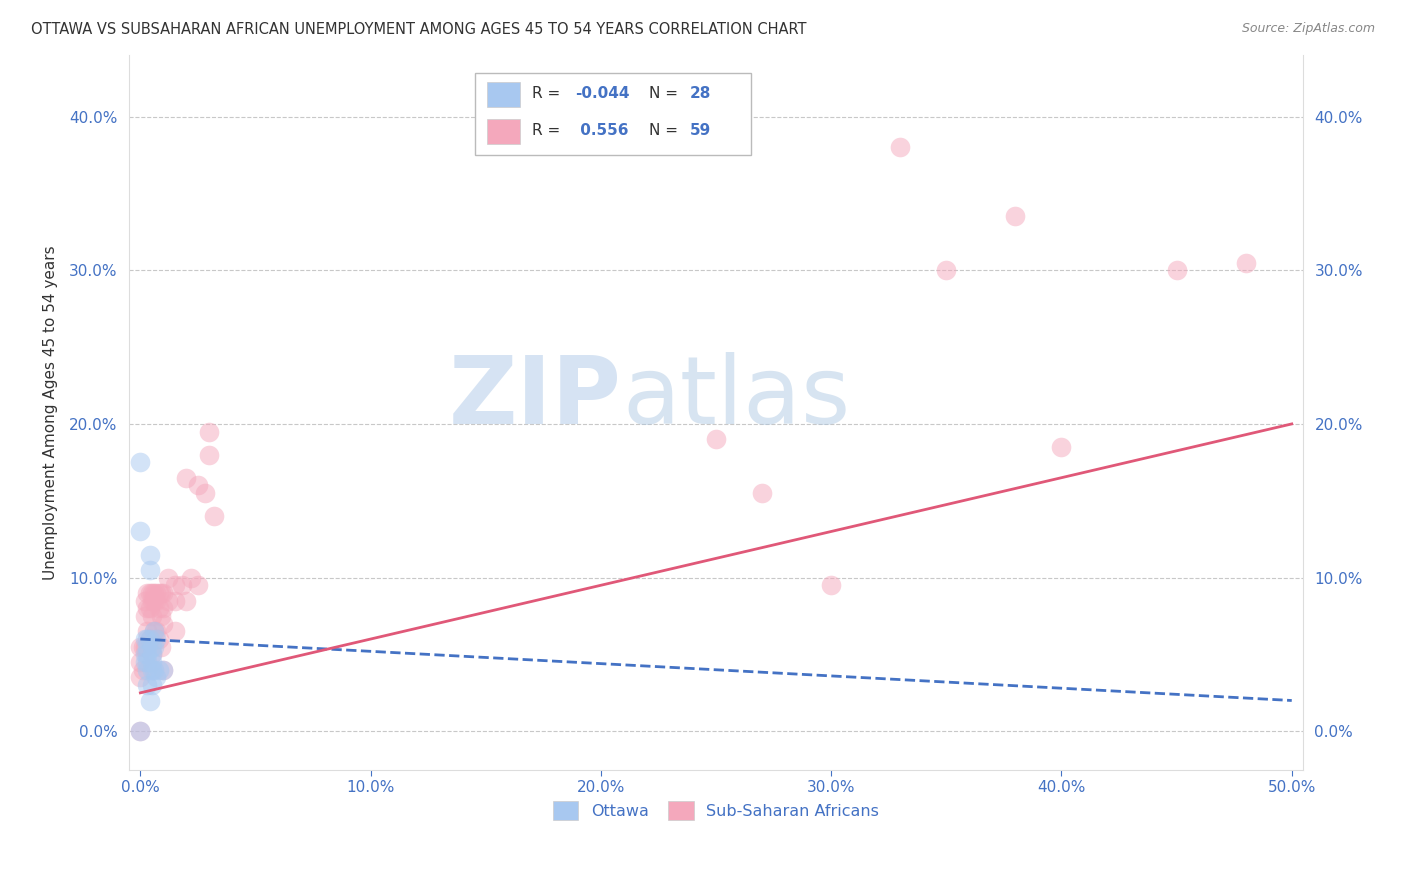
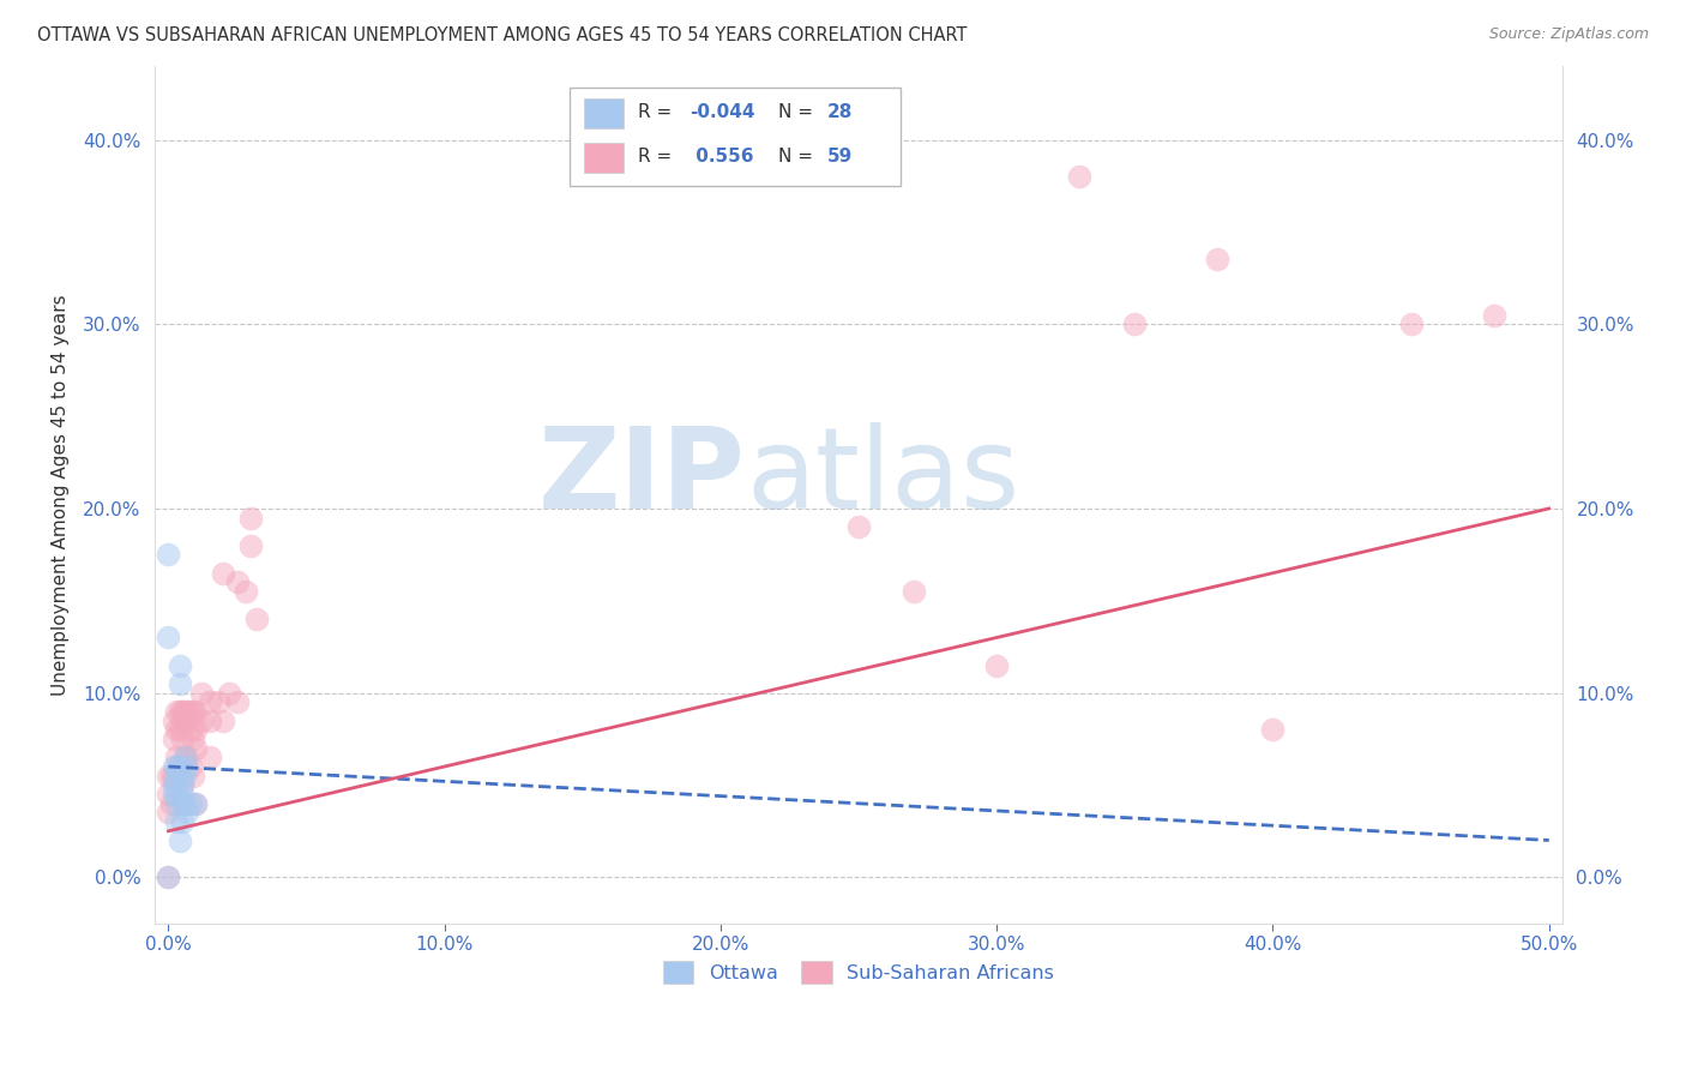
Sub-Saharan Africans/30.0%: 9.5% -> 11.5%
Sub-Saharan Africans/40.0%: 18.5% -> 8.0%
